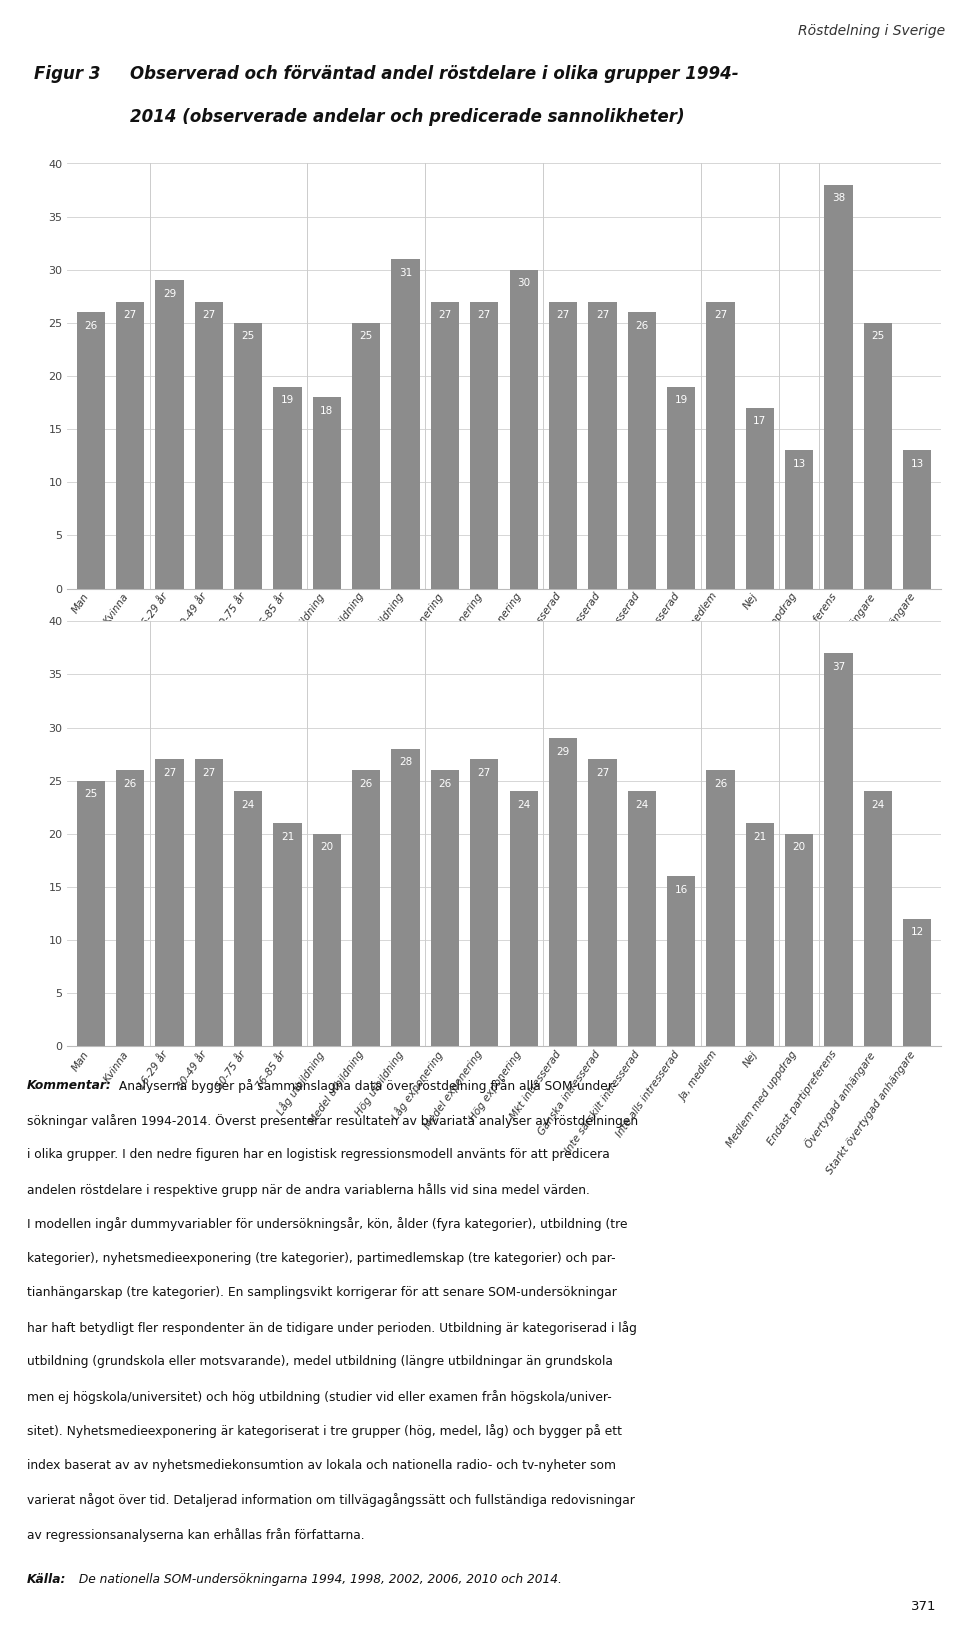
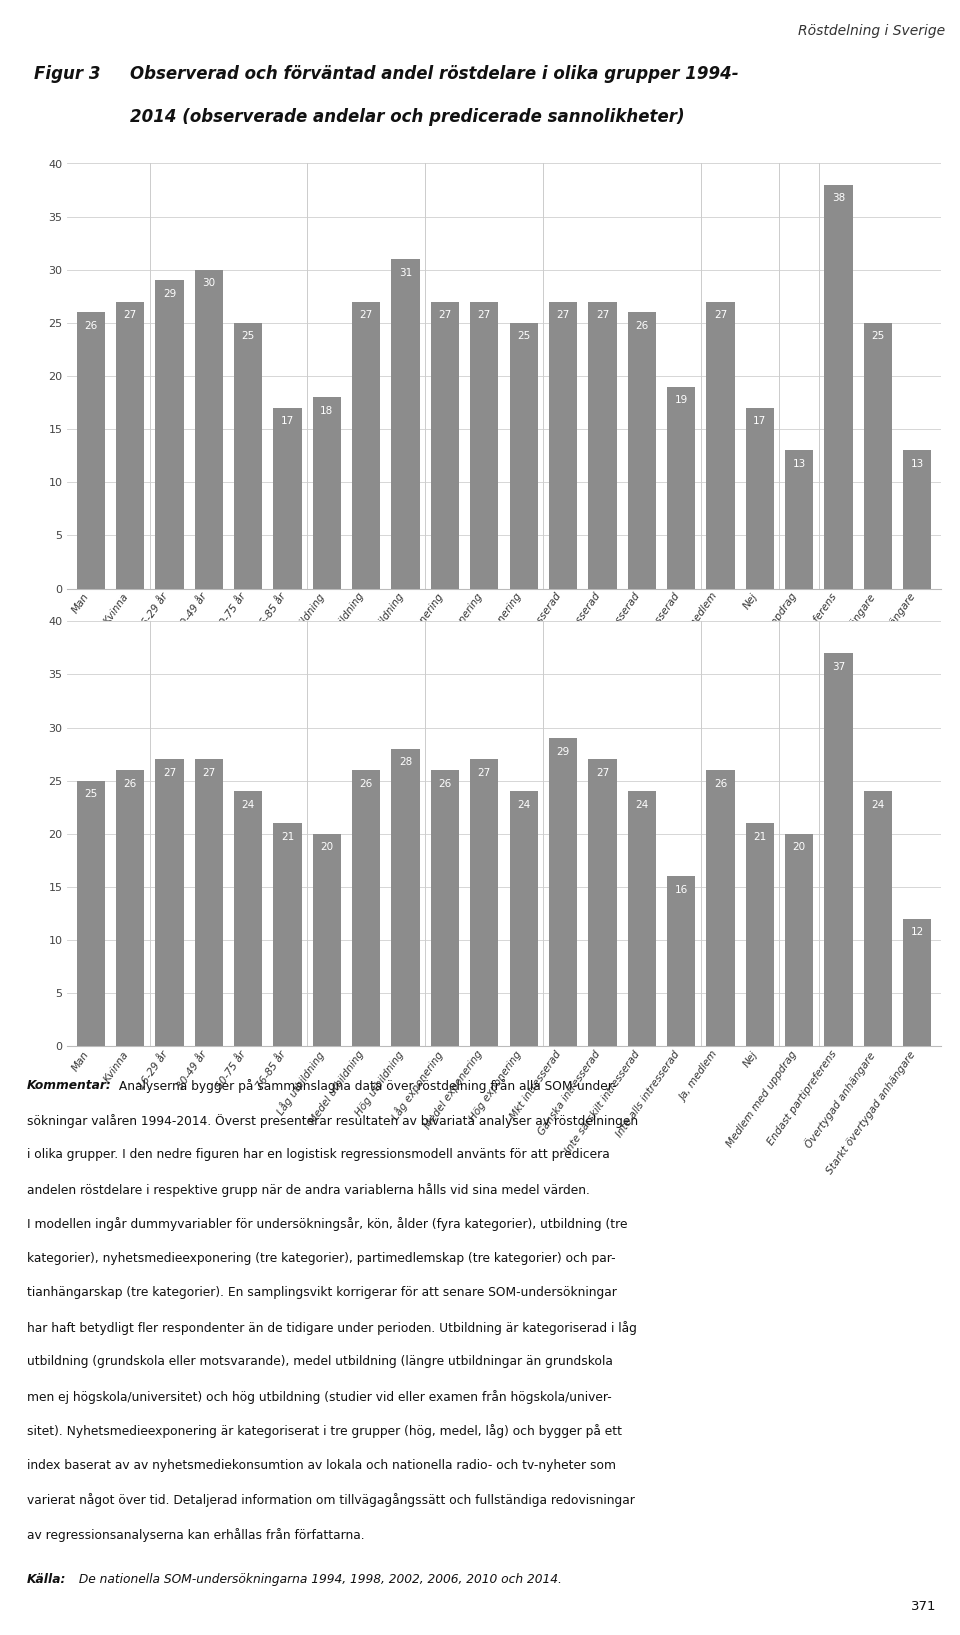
30-49 år: 27 -> 30
76-85 år: 19 -> 17
Medel utbildning: 25 -> 27
Hög exponering: 30 -> 25
